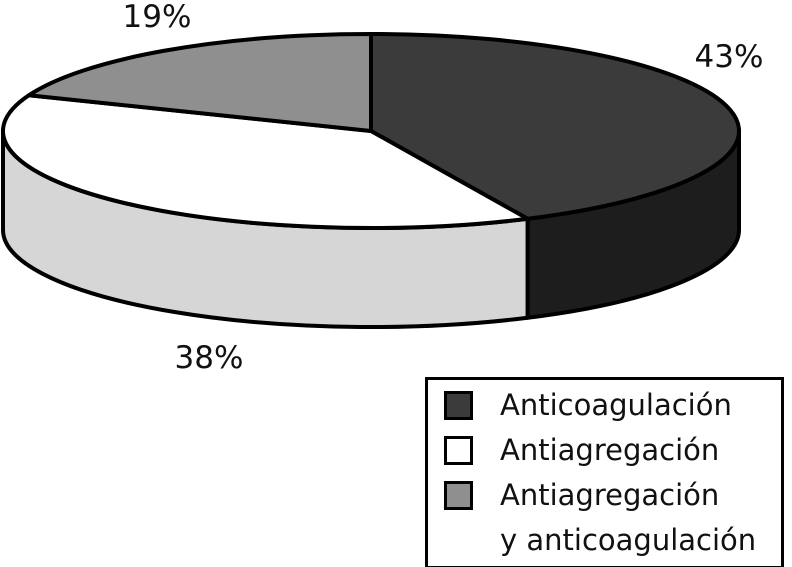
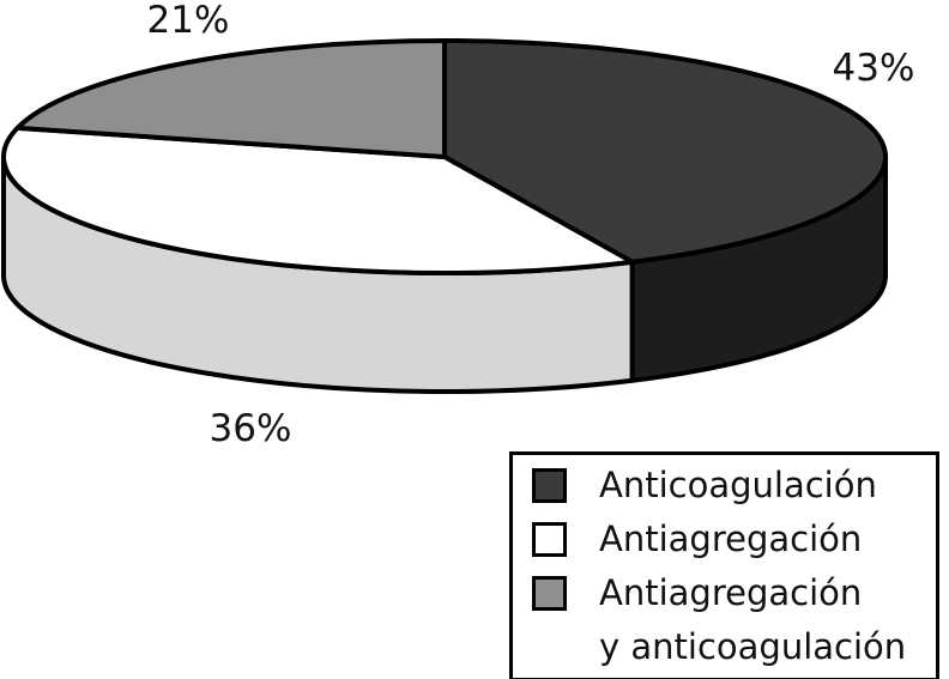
Antiagregación: 38% -> 36%
Antiagregación y anticoagulación: 19% -> 21%
